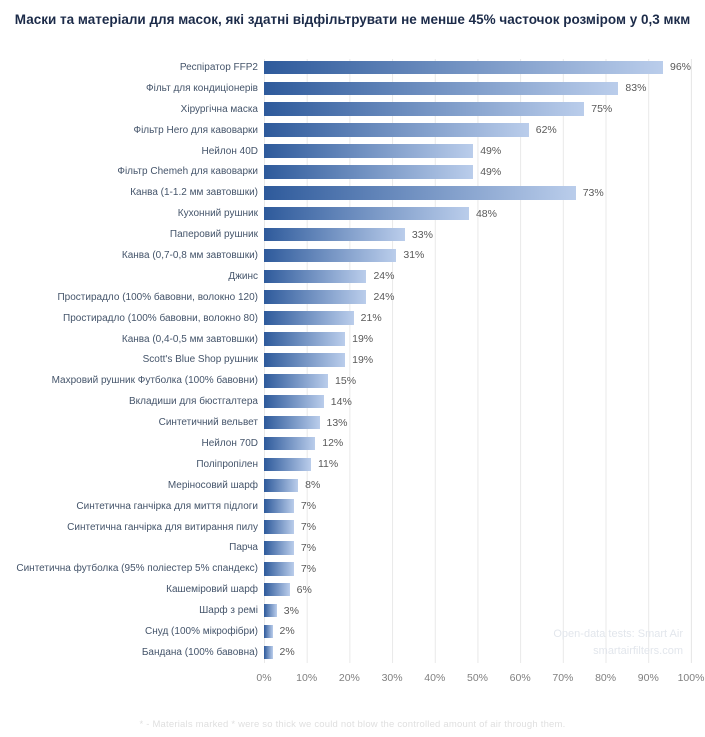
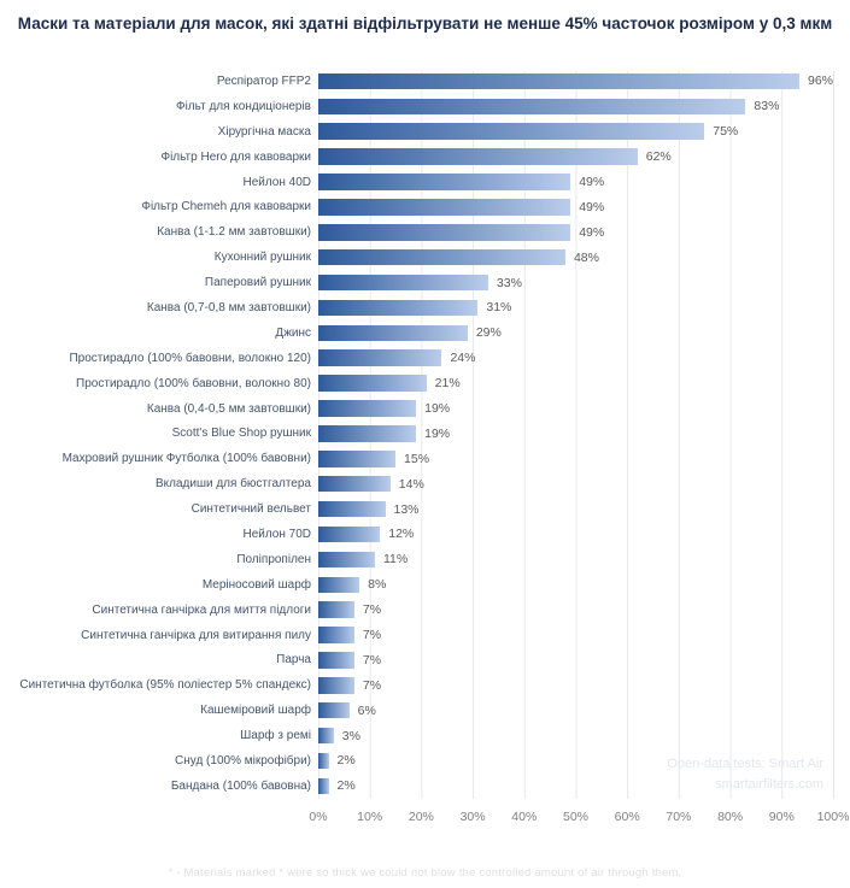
Канва (1-1.2 мм завтовшки): 73% -> 49%
Джинс: 24% -> 29%
